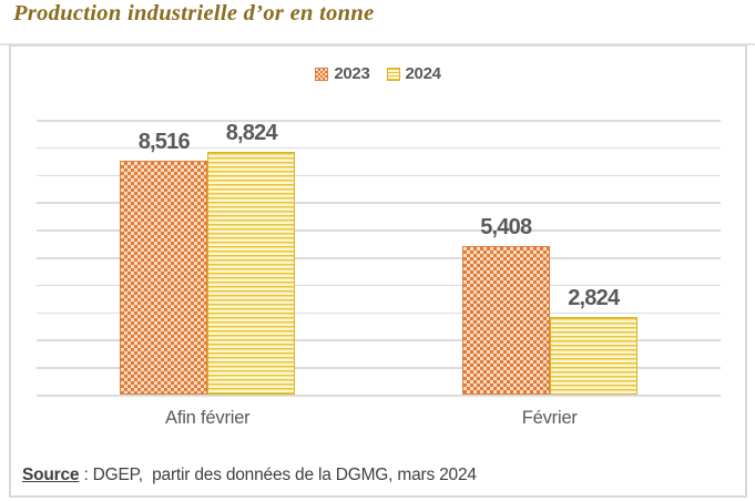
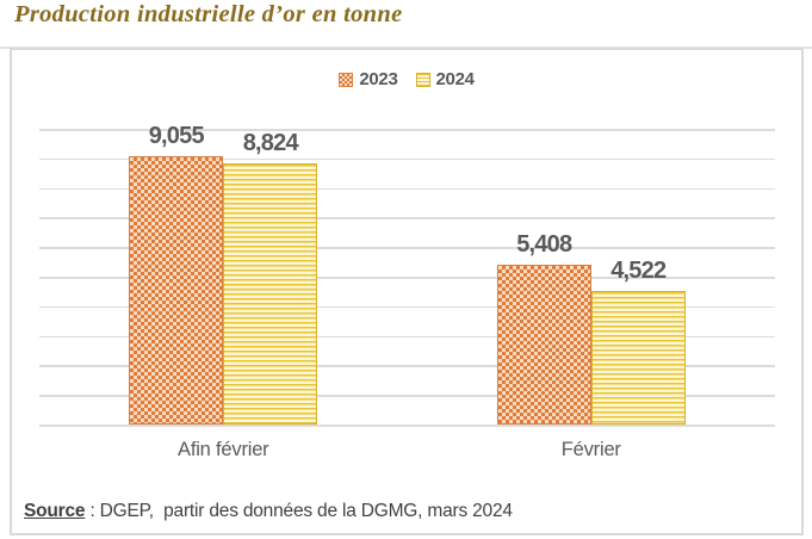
2023/Afin février: 8,516 -> 9,055
2024/Février: 2,824 -> 4,522
